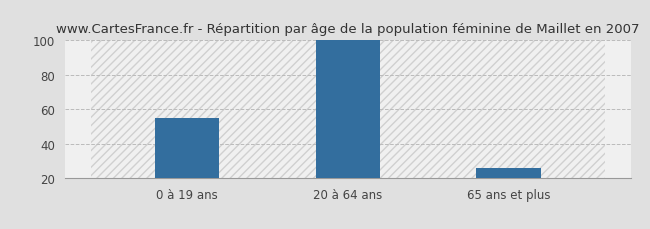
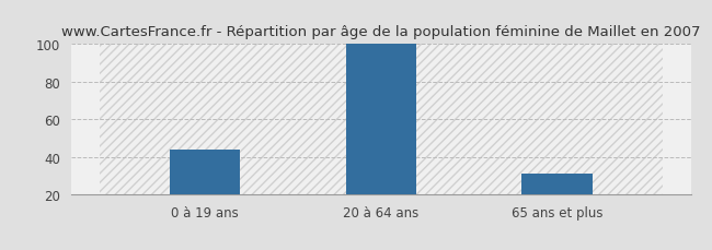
0 à 19 ans: 55 -> 44
65 ans et plus: 26 -> 31
